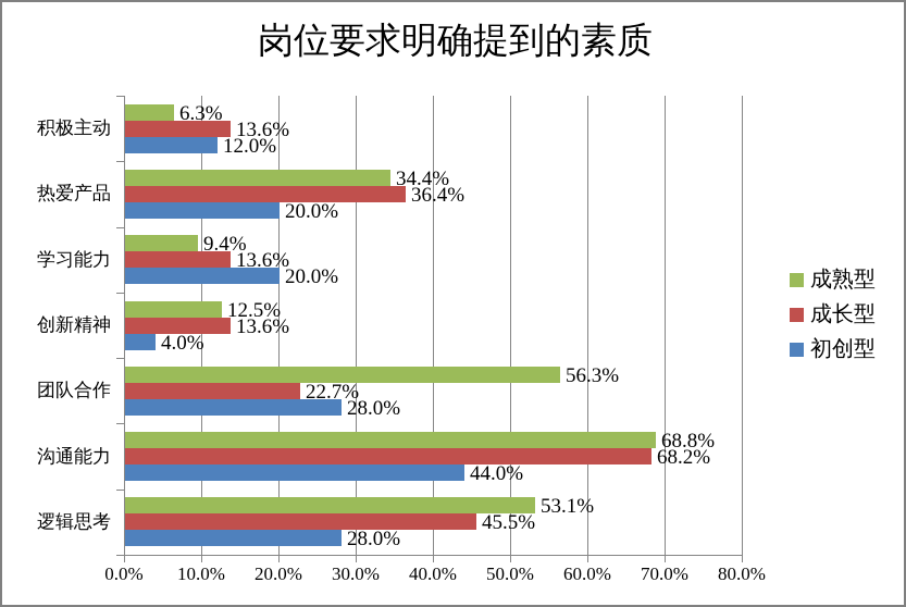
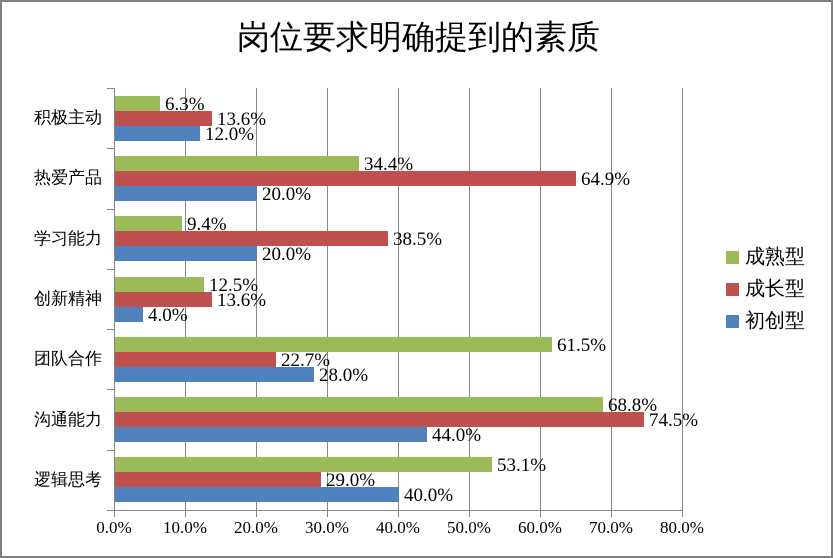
成长型/热爱产品: 36.4% -> 64.9%
成长型/学习能力: 13.6% -> 38.5%
成熟型/团队合作: 56.3% -> 61.5%
成长型/沟通能力: 68.2% -> 74.5%
成长型/逻辑思考: 45.5% -> 29.0%
初创型/逻辑思考: 28.0% -> 40.0%
